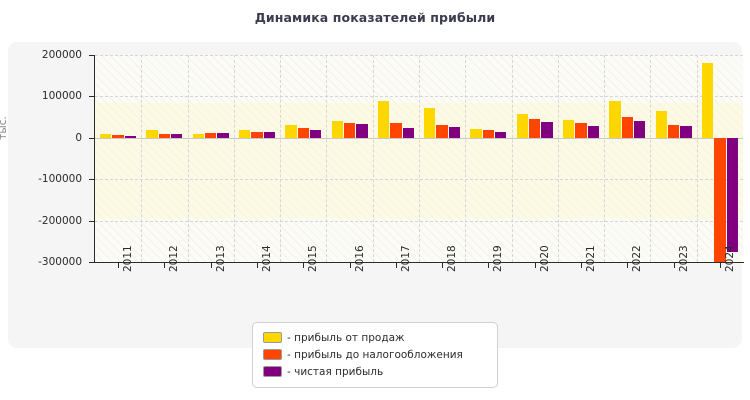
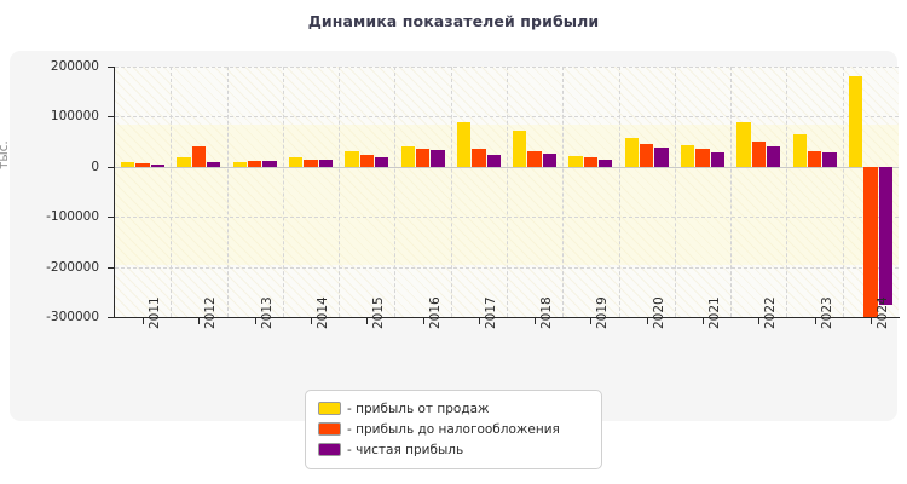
- прибыль до налогообложения/2012: 10000 -> 40000
